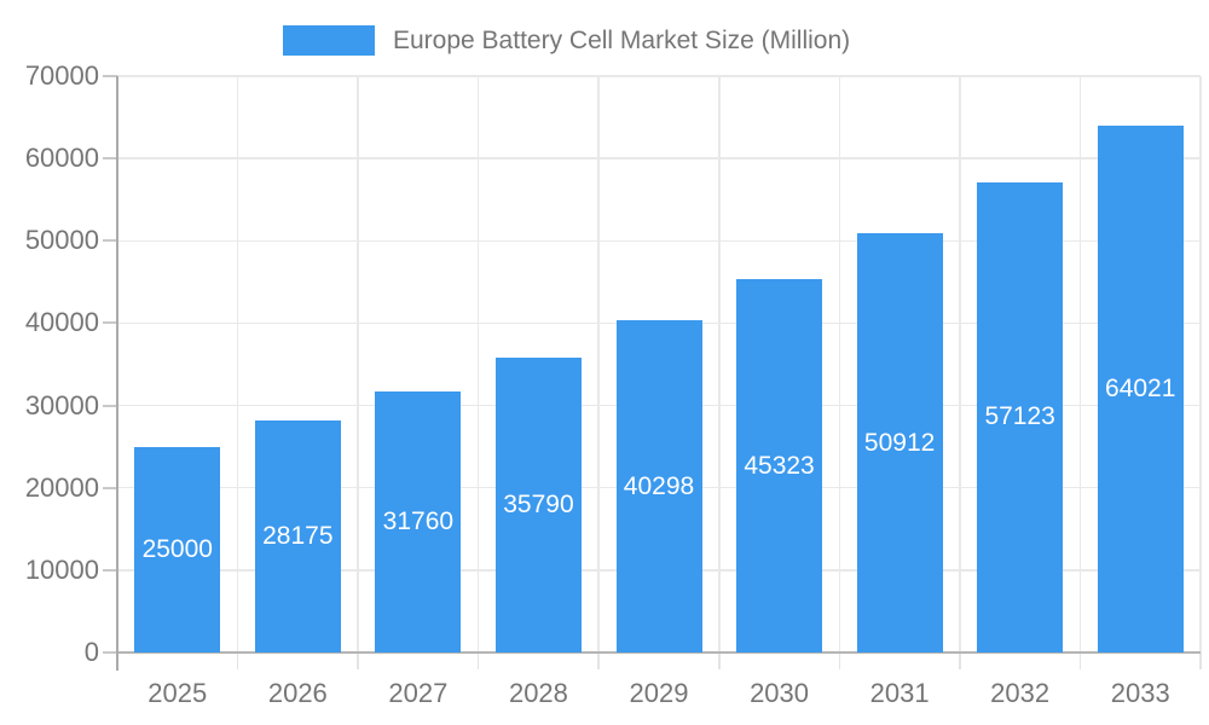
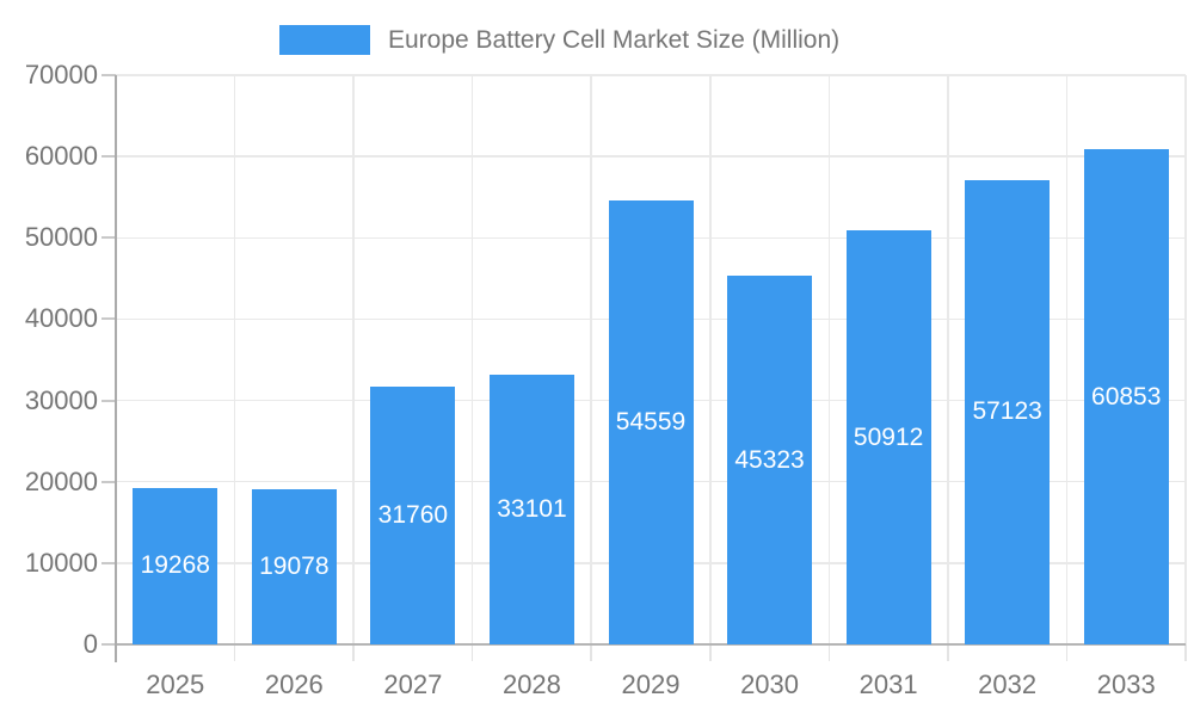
2025: 25000 -> 19268
2026: 28175 -> 19078
2028: 35790 -> 33101
2029: 40298 -> 54559
2033: 64021 -> 60853
